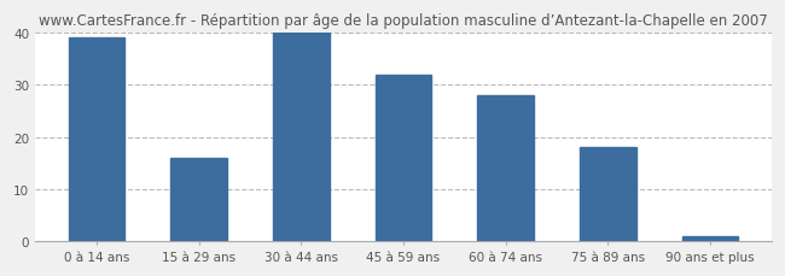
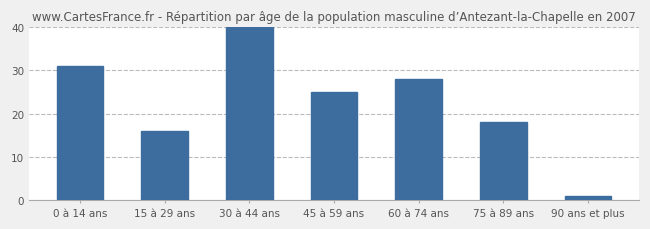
0 à 14 ans: 39 -> 31
45 à 59 ans: 32 -> 25
